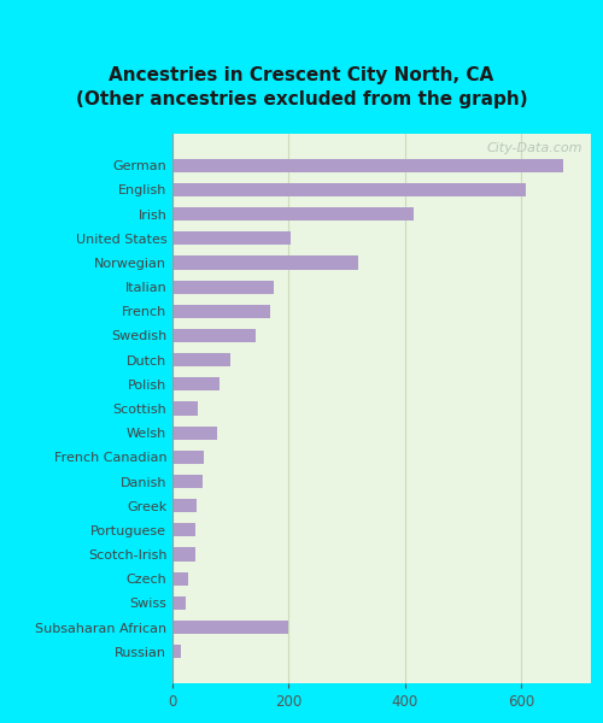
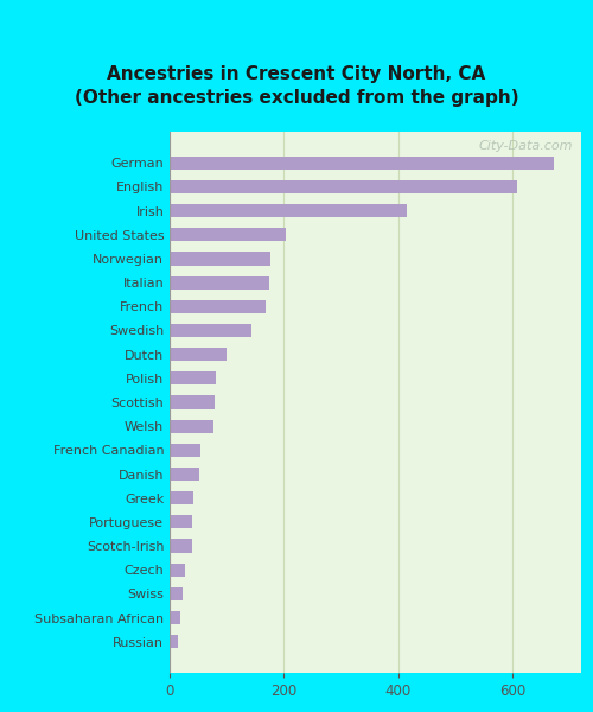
Norwegian: 320 -> 178
Scottish: 45 -> 80
Subsaharan African: 200 -> 20
